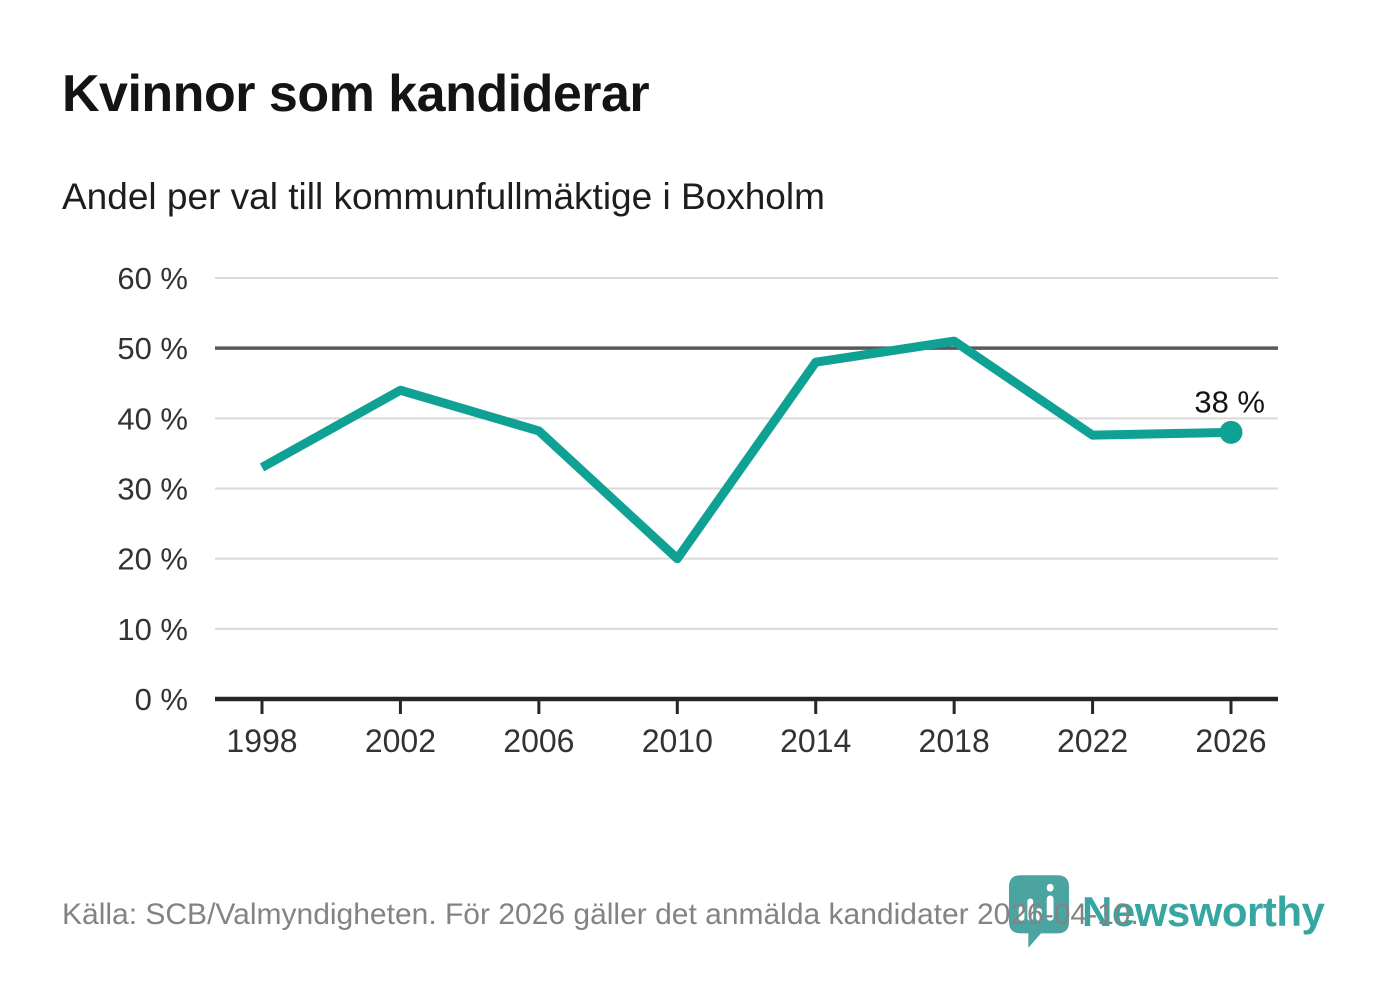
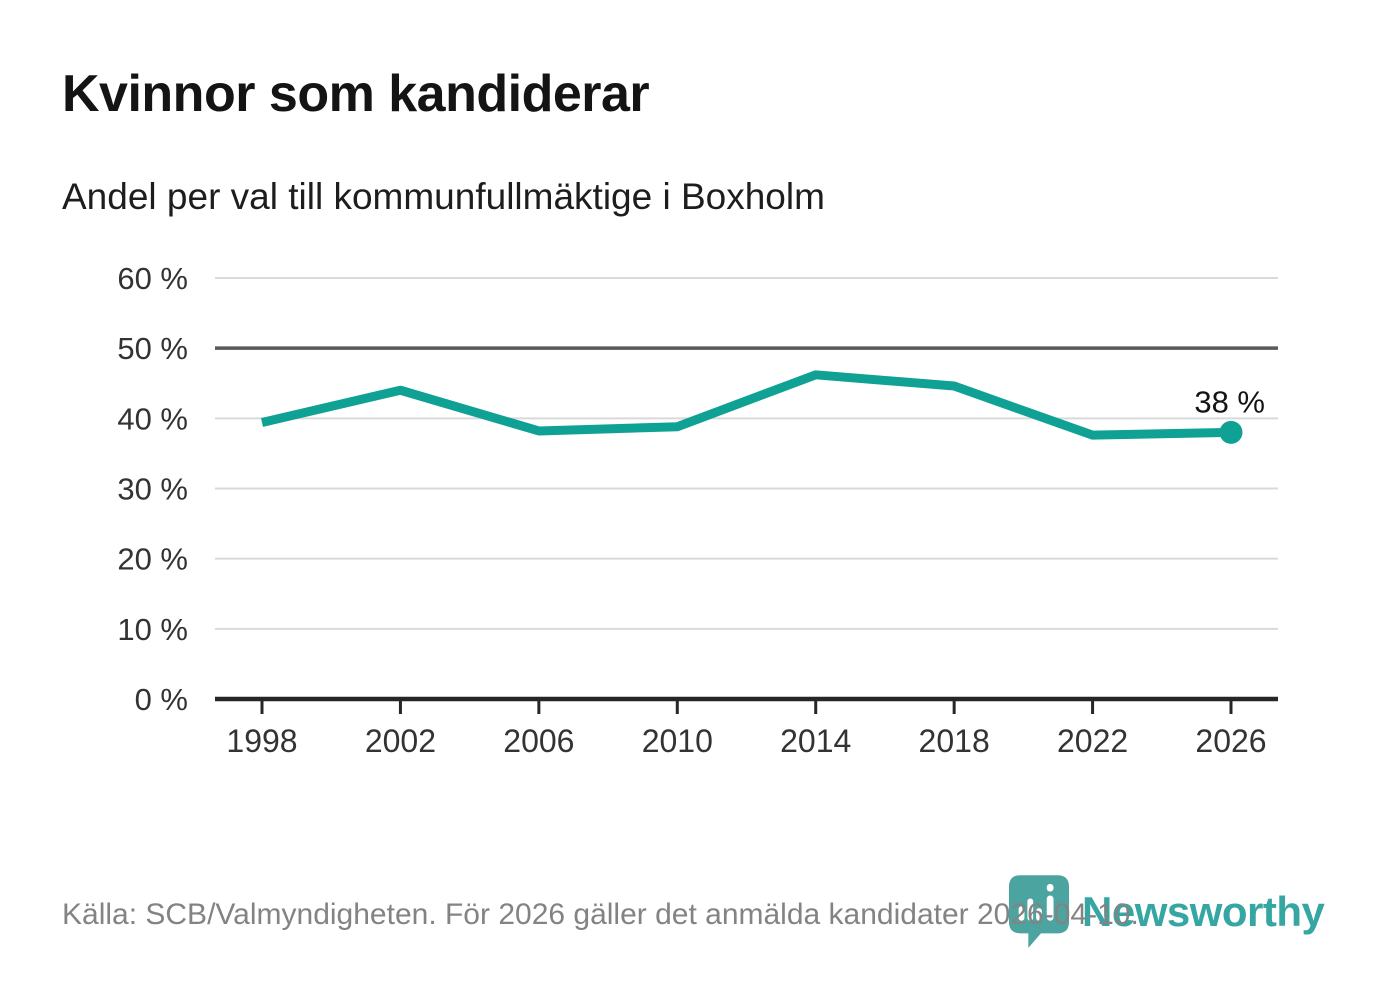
1998: 33% -> 39%
2010: 20% -> 39%
2014: 48% -> 46%
2018: 51% -> 45%
